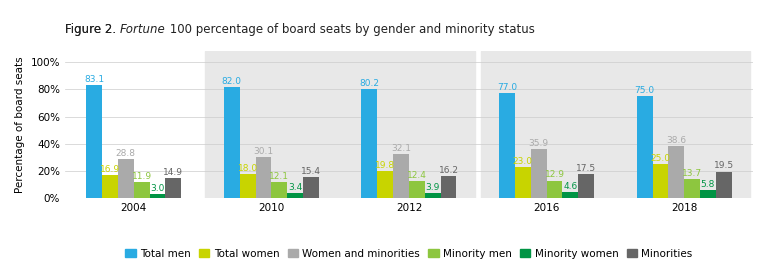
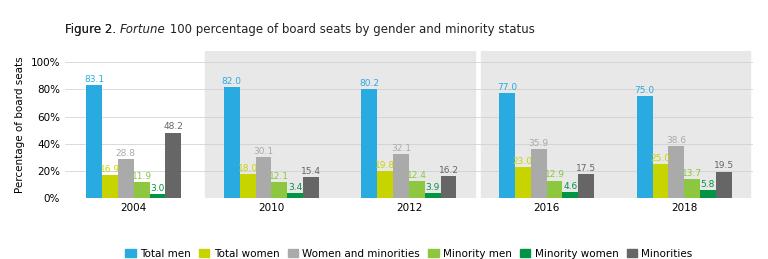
Minorities/2004: 14.9 -> 48.2
